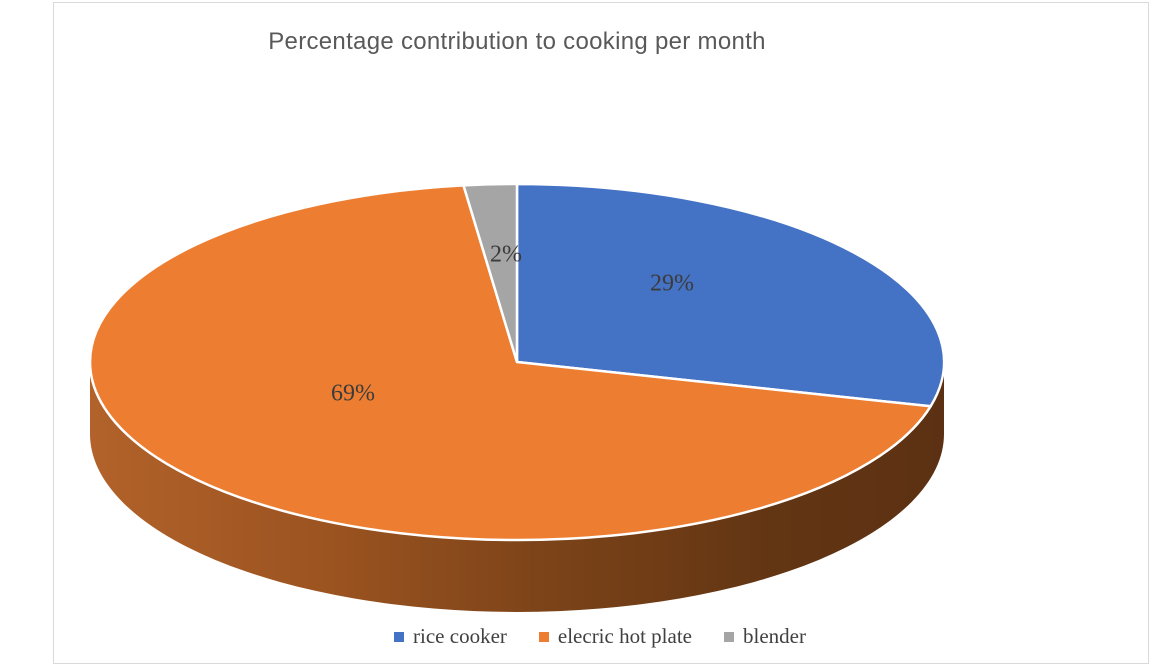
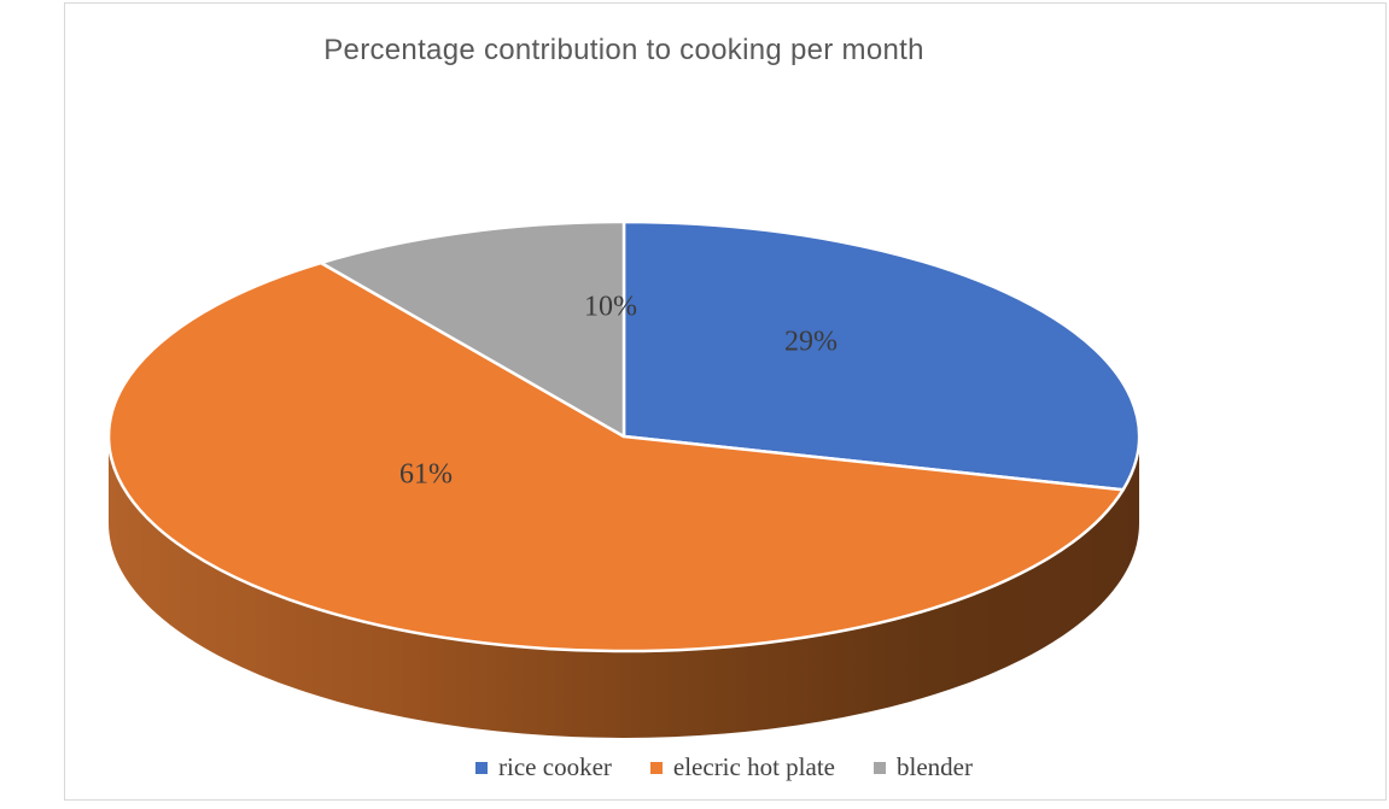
elecric hot plate: 69% -> 61%
blender: 2% -> 10%
